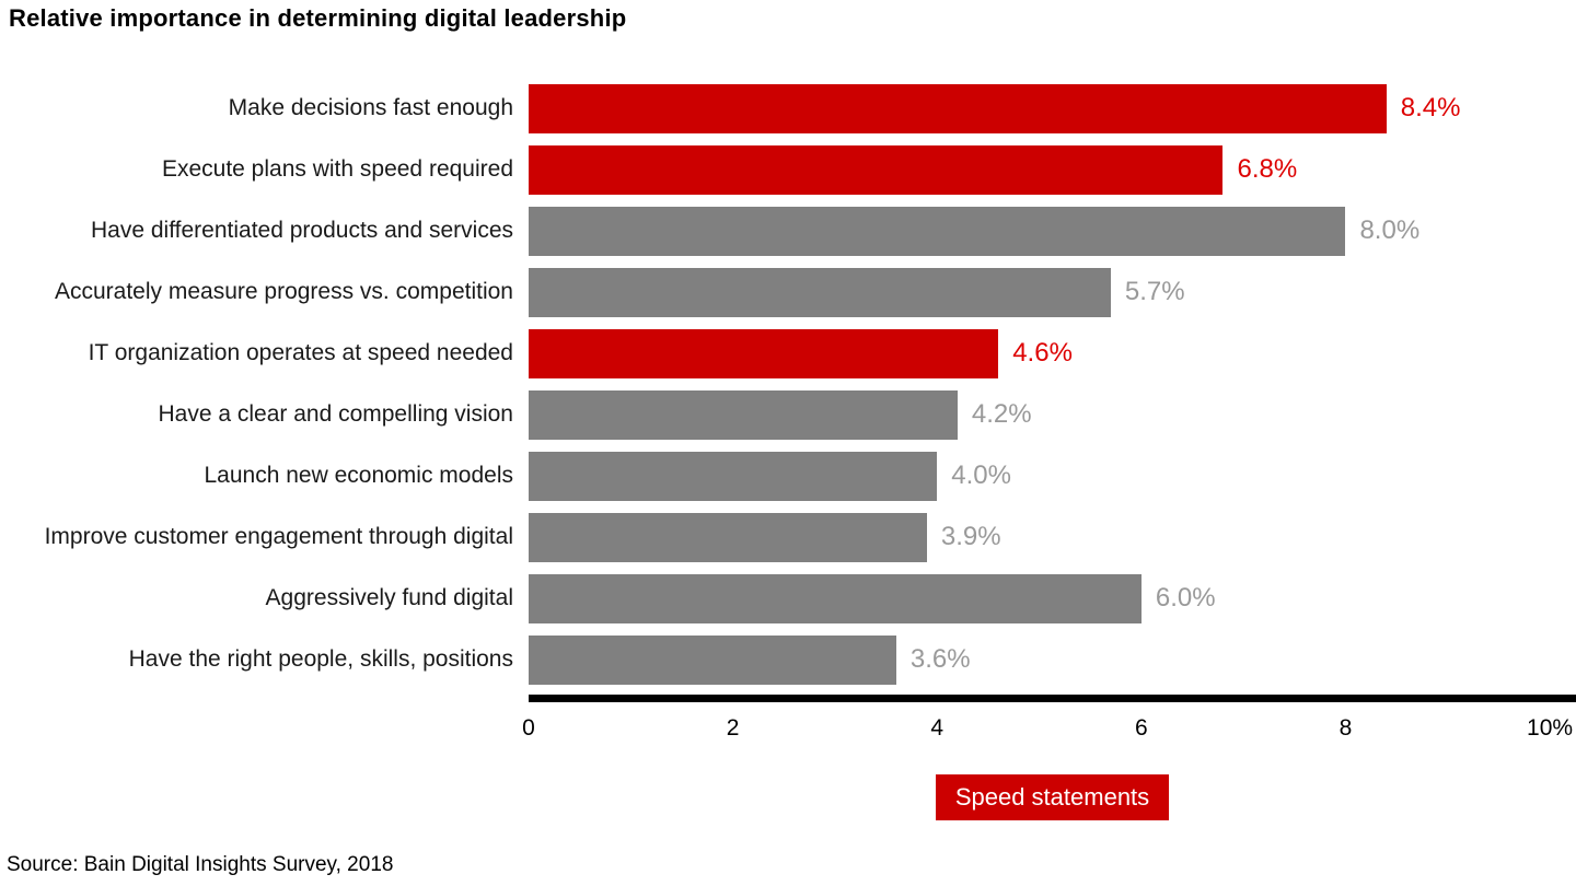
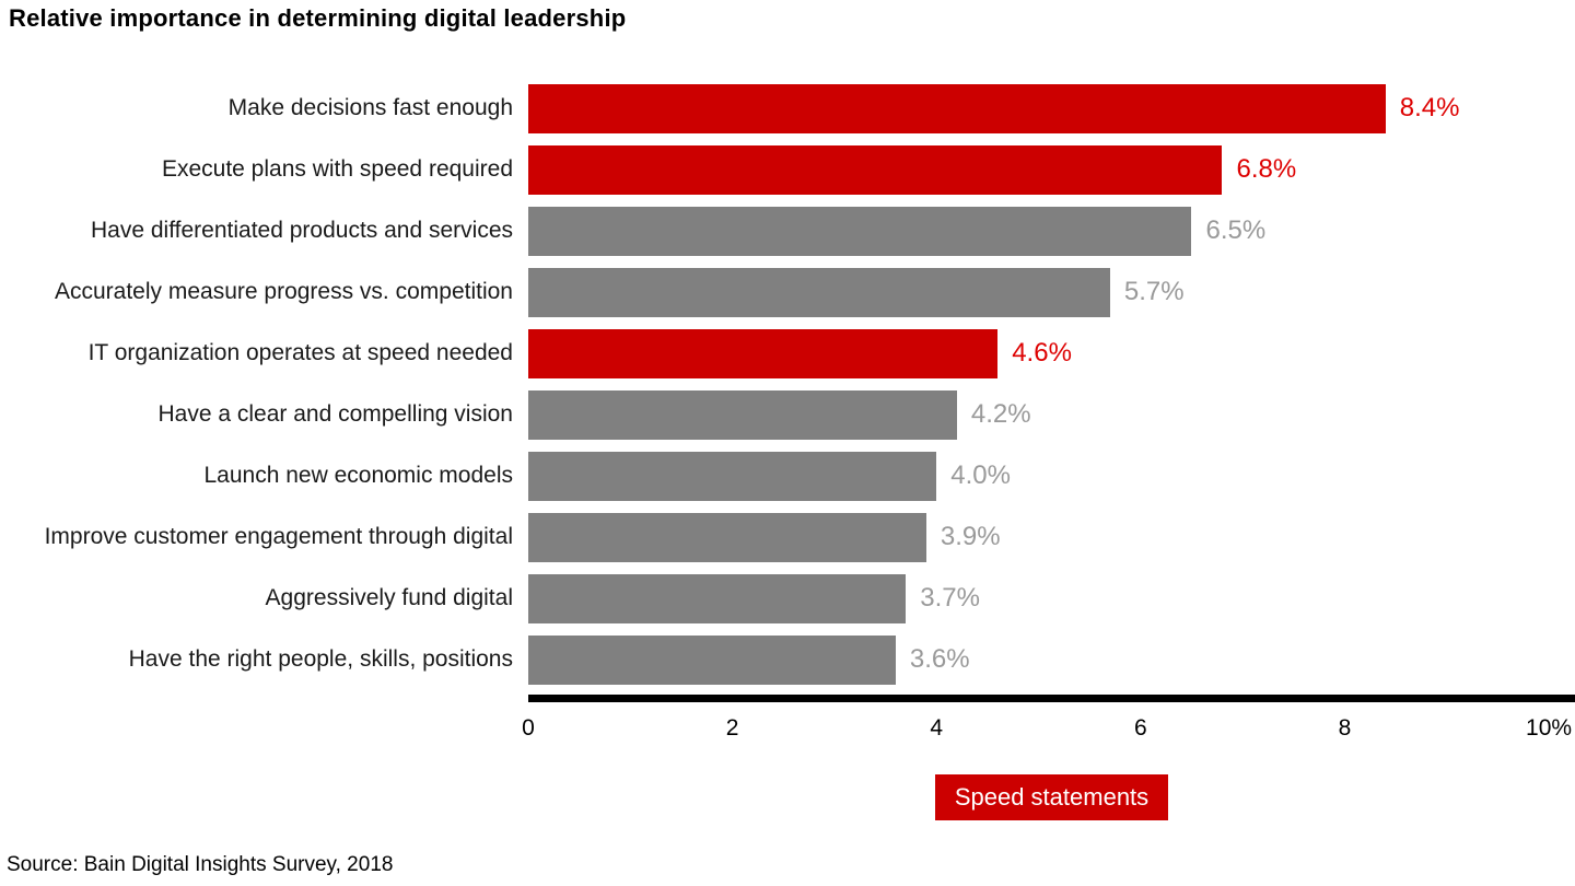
Have differentiated products and services: 8.0% -> 6.5%
Aggressively fund digital: 6.0% -> 3.7%
